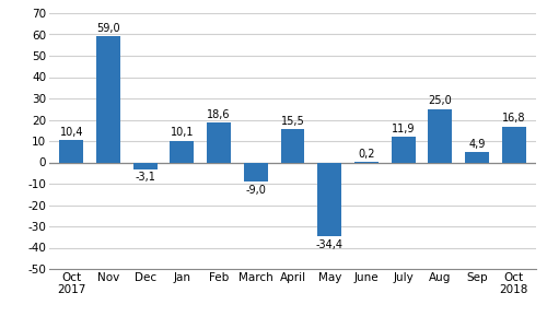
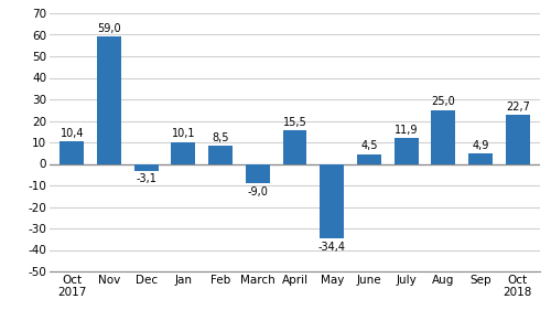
Feb: 18,6 -> 8,5
June: 0,2 -> 4,5
Oct 2018: 16,8 -> 22,7
